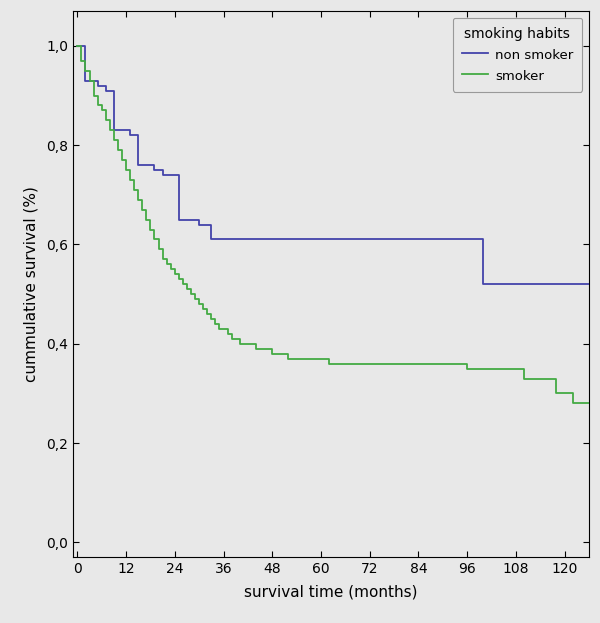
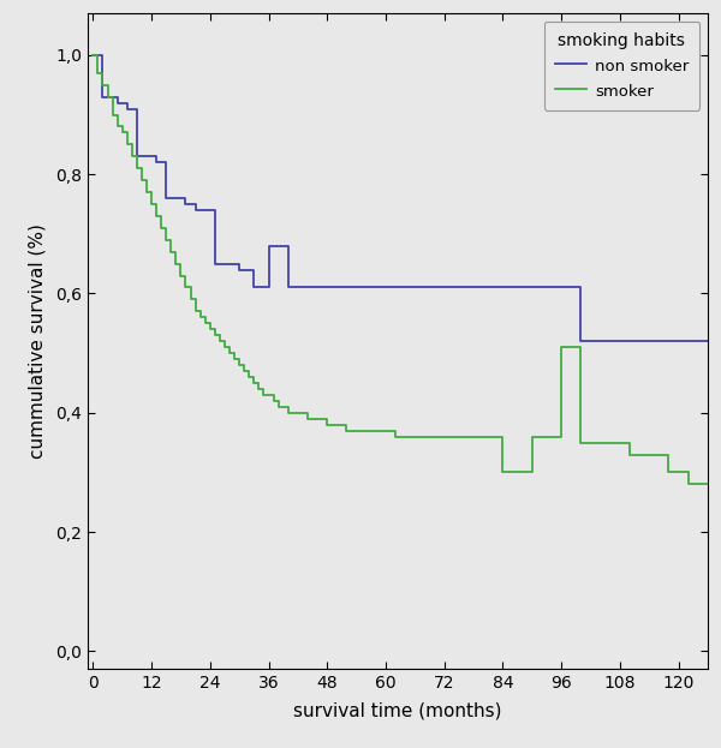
non smoker/36: 0,61 -> 0,68
smoker/84: 0,36 -> 0,30
smoker/96: 0,35 -> 0,51
